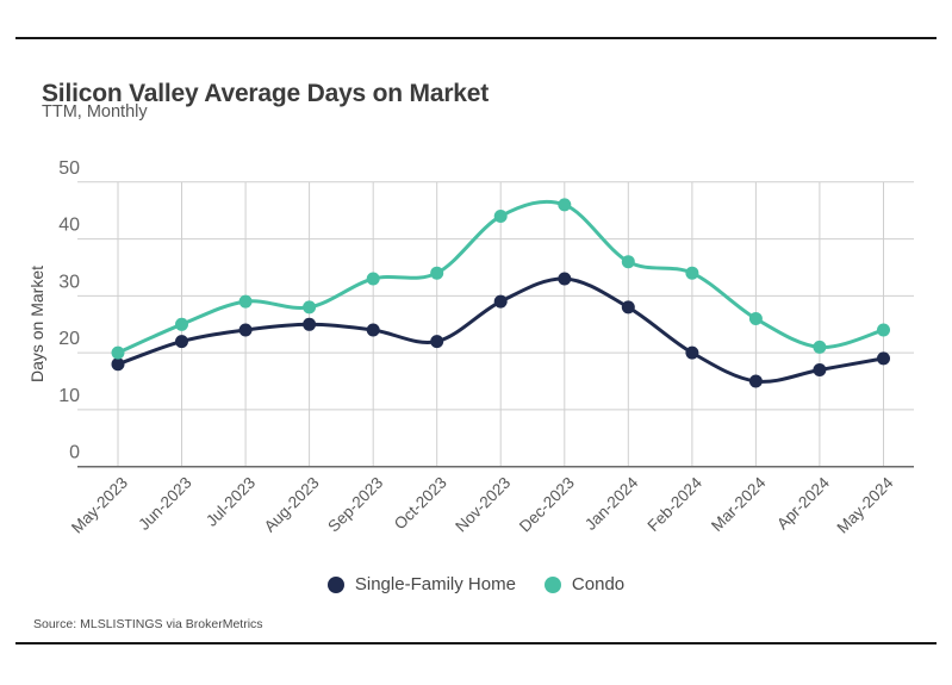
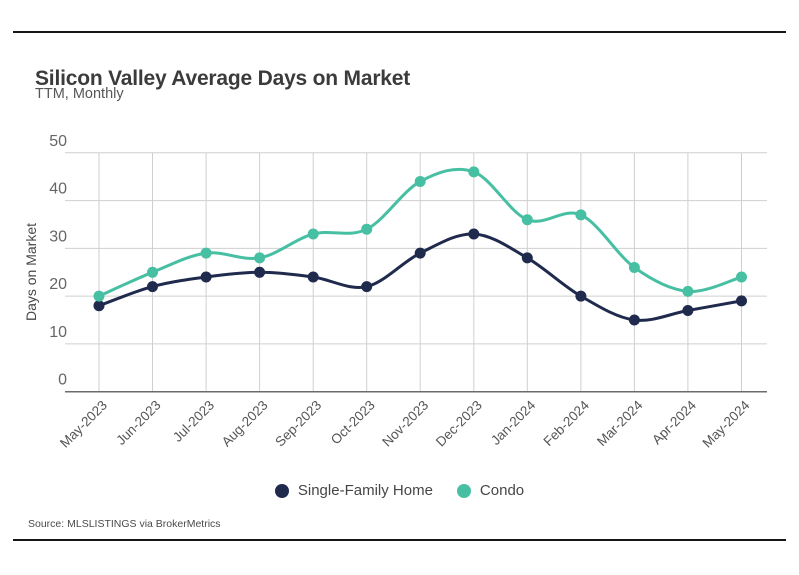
Condo/Feb-2024: 34 -> 37
